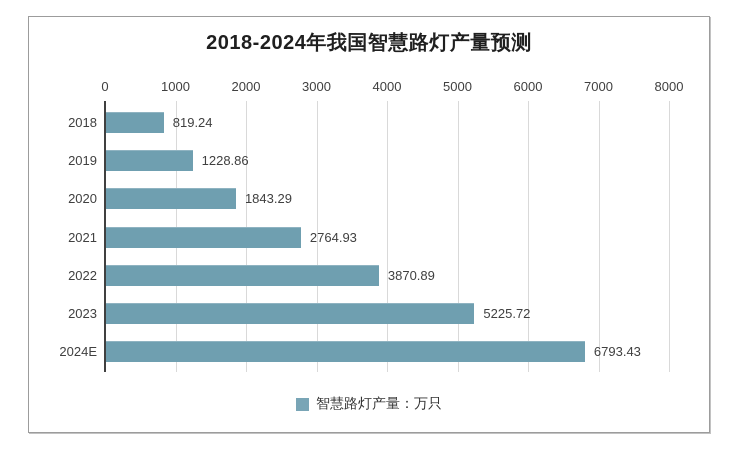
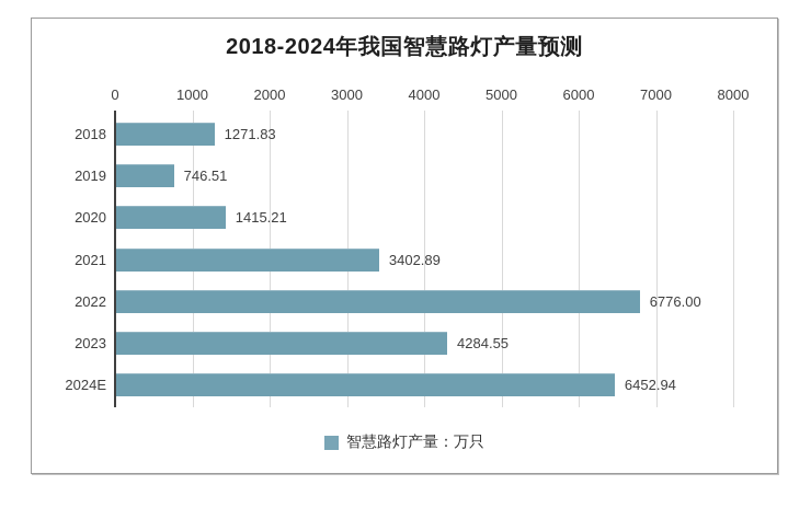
2018: 819.24 -> 1271.83
2019: 1228.86 -> 746.51
2020: 1843.29 -> 1415.21
2021: 2764.93 -> 3402.89
2022: 3870.89 -> 6776.00
2023: 5225.72 -> 4284.55
2024E: 6793.43 -> 6452.94
